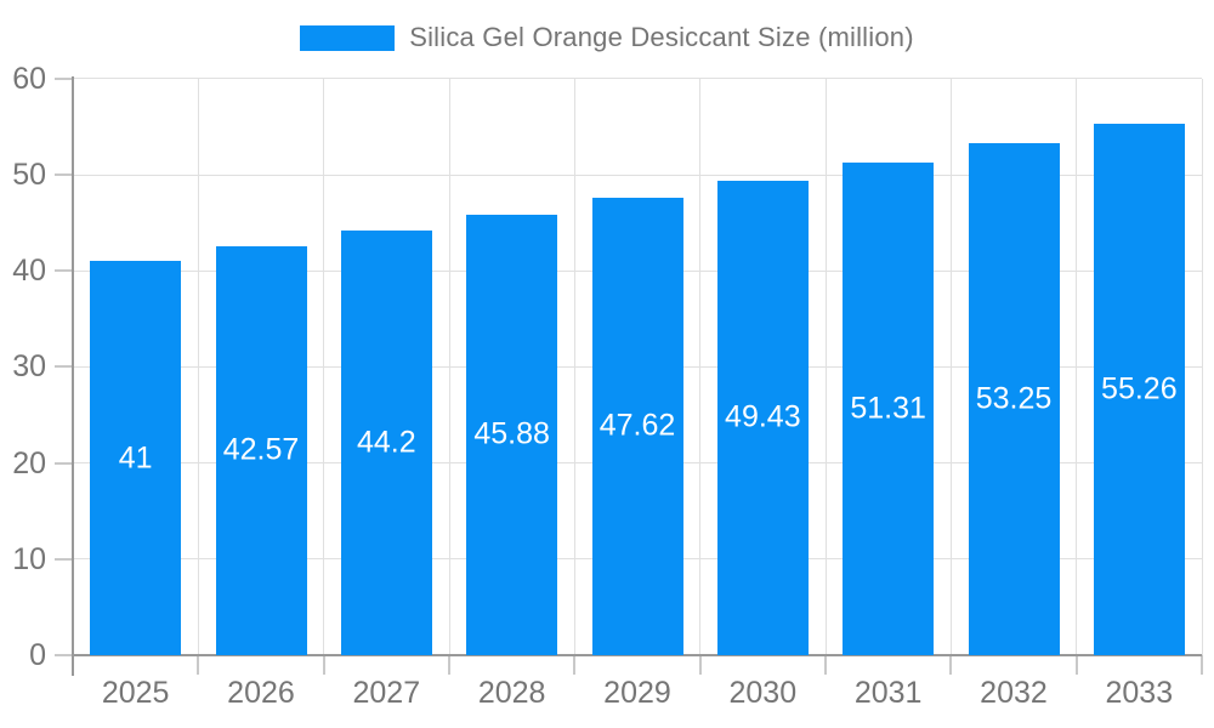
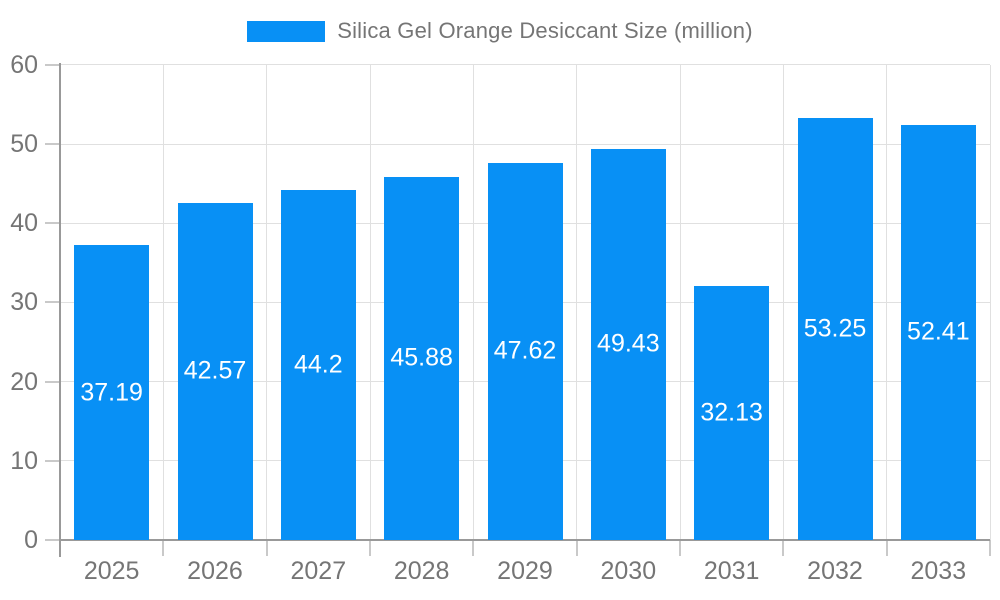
2025: 41 -> 37.19
2031: 51.31 -> 32.13
2033: 55.26 -> 52.41
